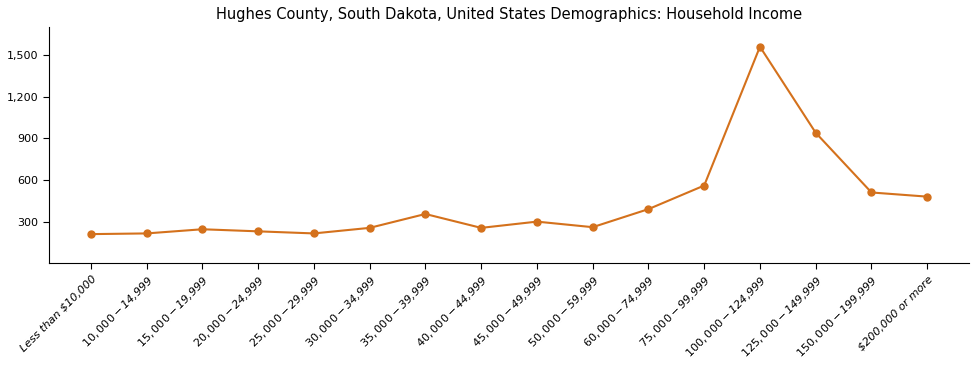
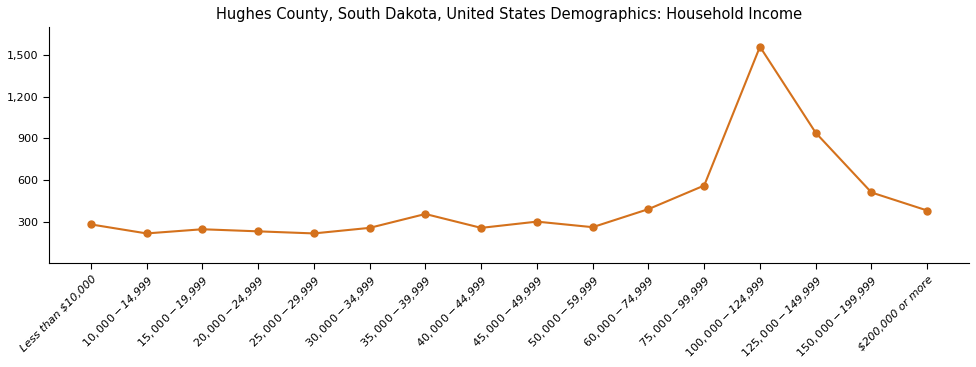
Less than $10,000: 210 -> 280
$200,000 or more: 480 -> 380
